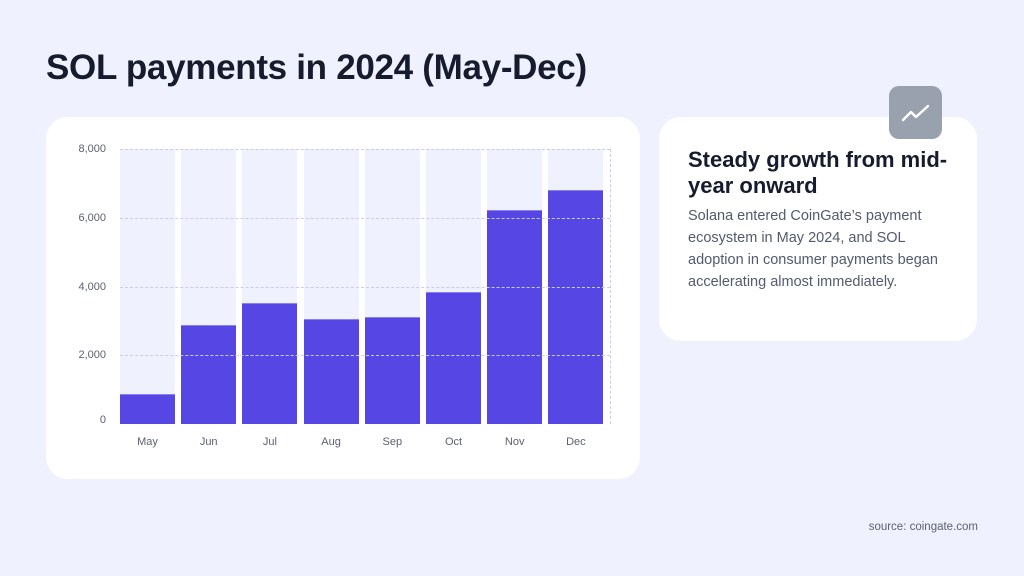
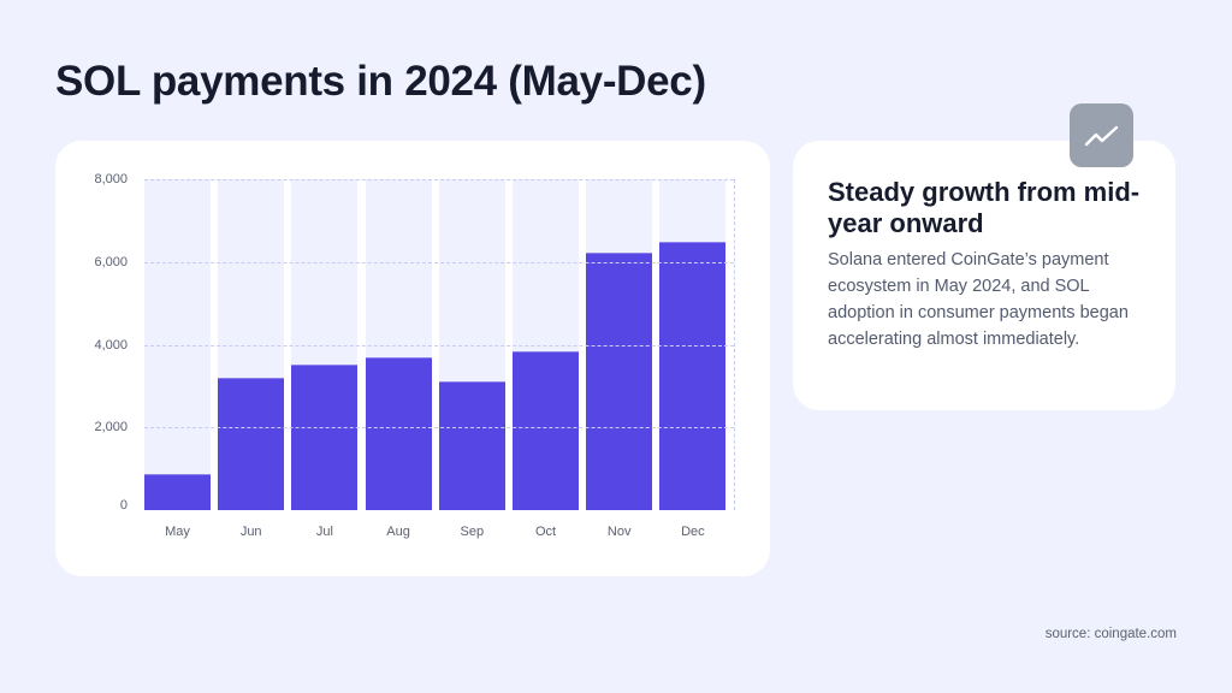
Jun: 2900 -> 3200
Aug: 3100 -> 3700
Dec: 6800 -> 6500
